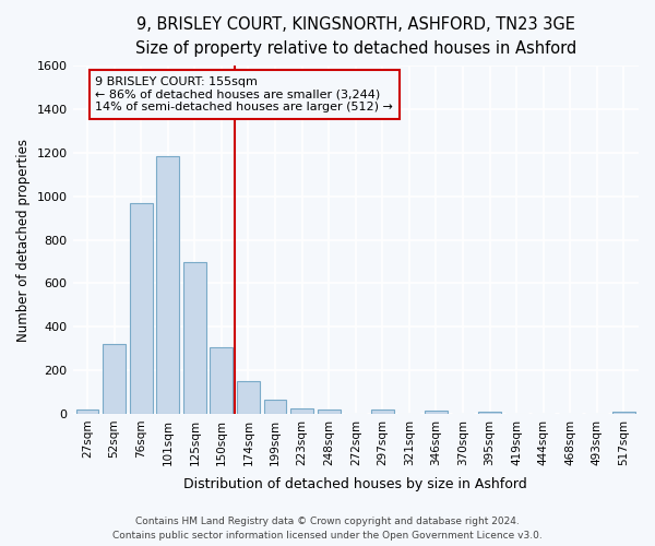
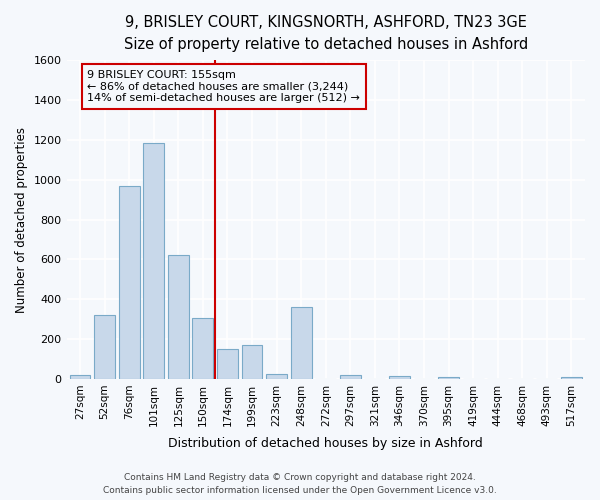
125sqm: 700 -> 620
199sqm: 60 -> 170
248sqm: 20 -> 360
